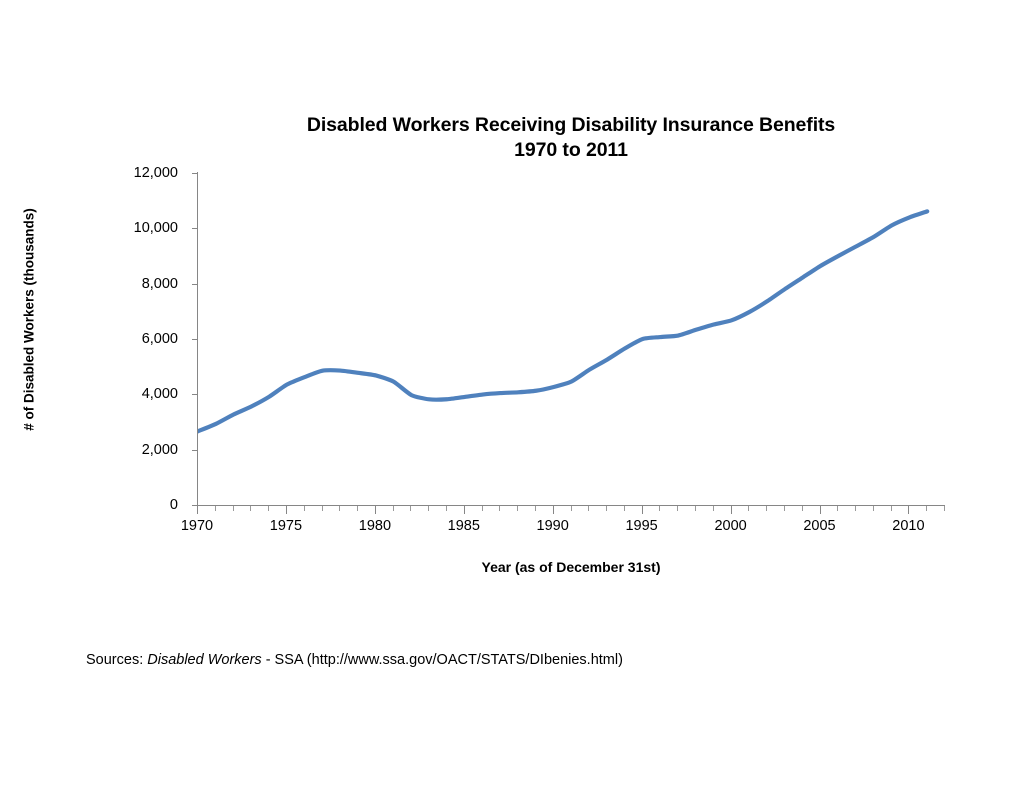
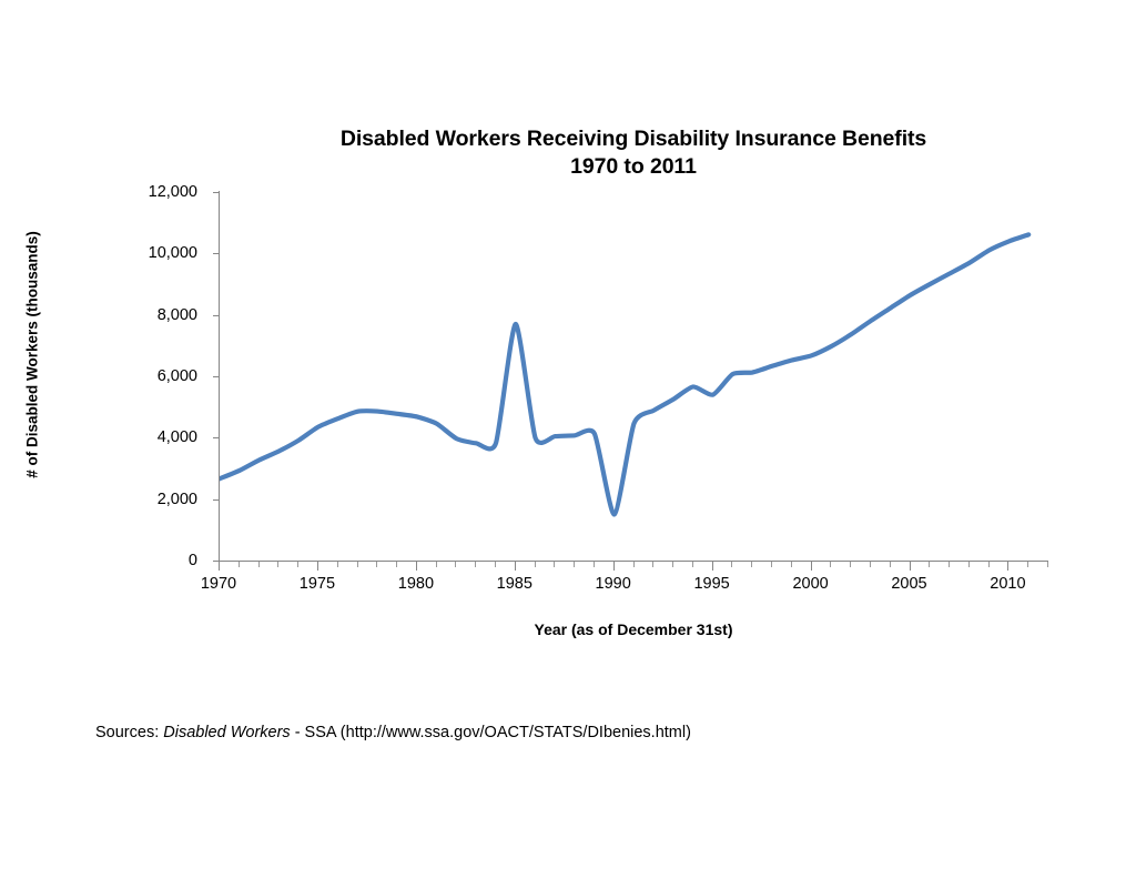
1985: 3900 -> 7700
1990: 4300 -> 1500
1995: 6000 -> 5400
